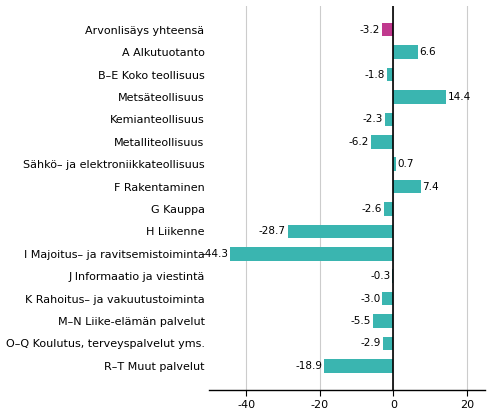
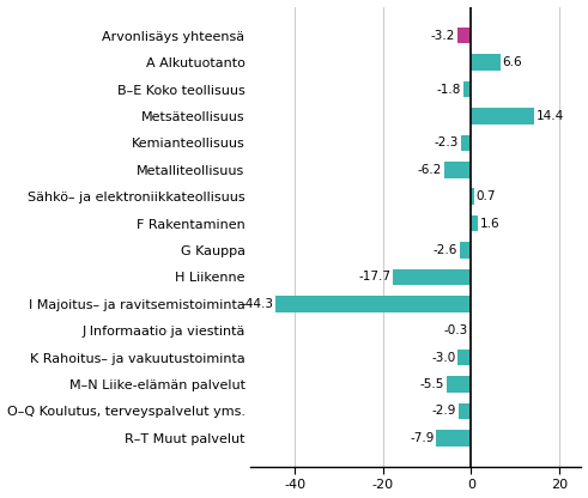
F Rakentaminen: 7.4 -> 1.6
H Liikenne: -28.7 -> -17.7
R–T Muut palvelut: -18.9 -> -7.9
